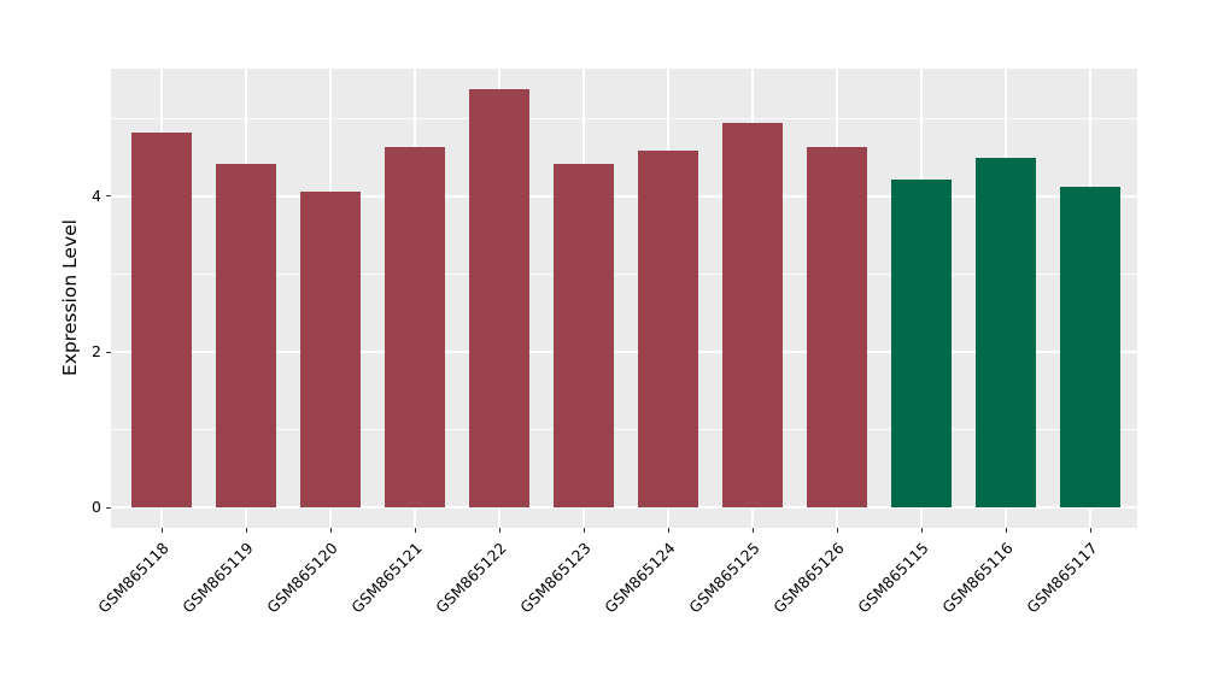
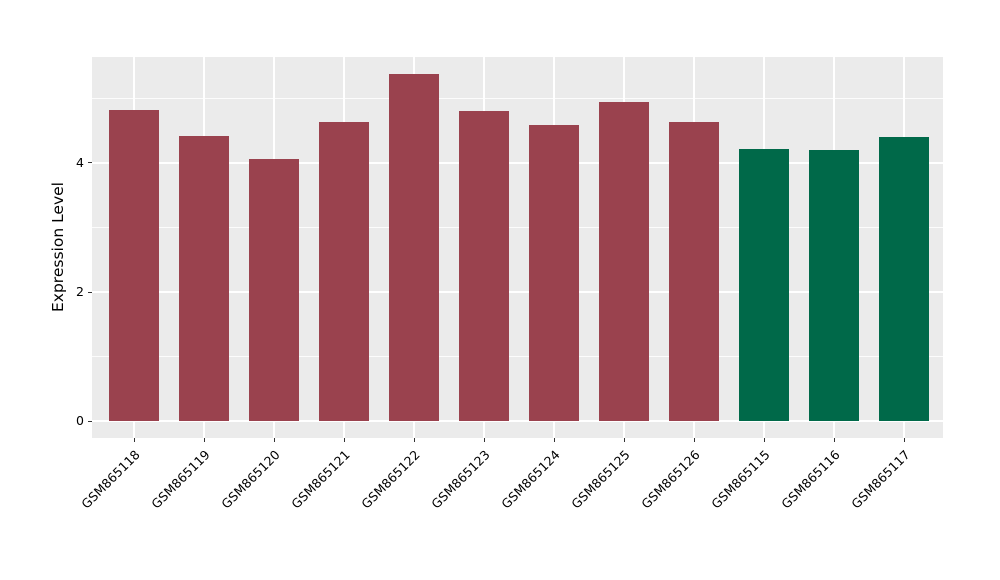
GSM865123: 4.4 -> 4.8
GSM865116: 4.5 -> 4.2
GSM865117: 4.1 -> 4.4
